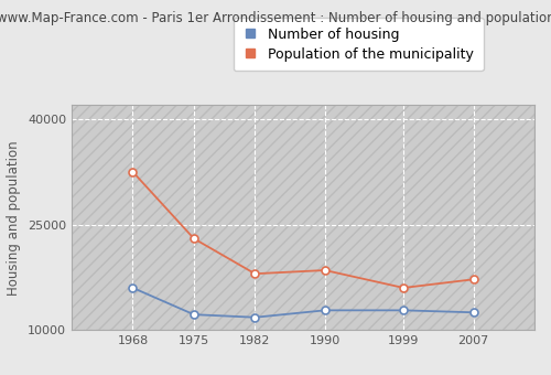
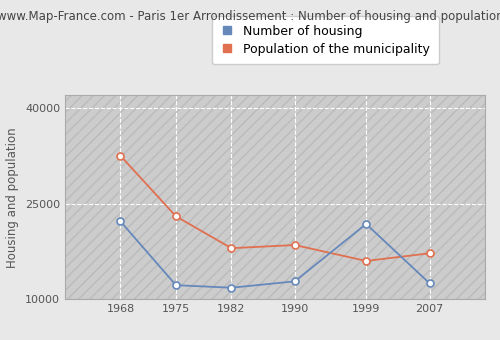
Number of housing/1968: 16000 -> 22200
Number of housing/1999: 12800 -> 21800
